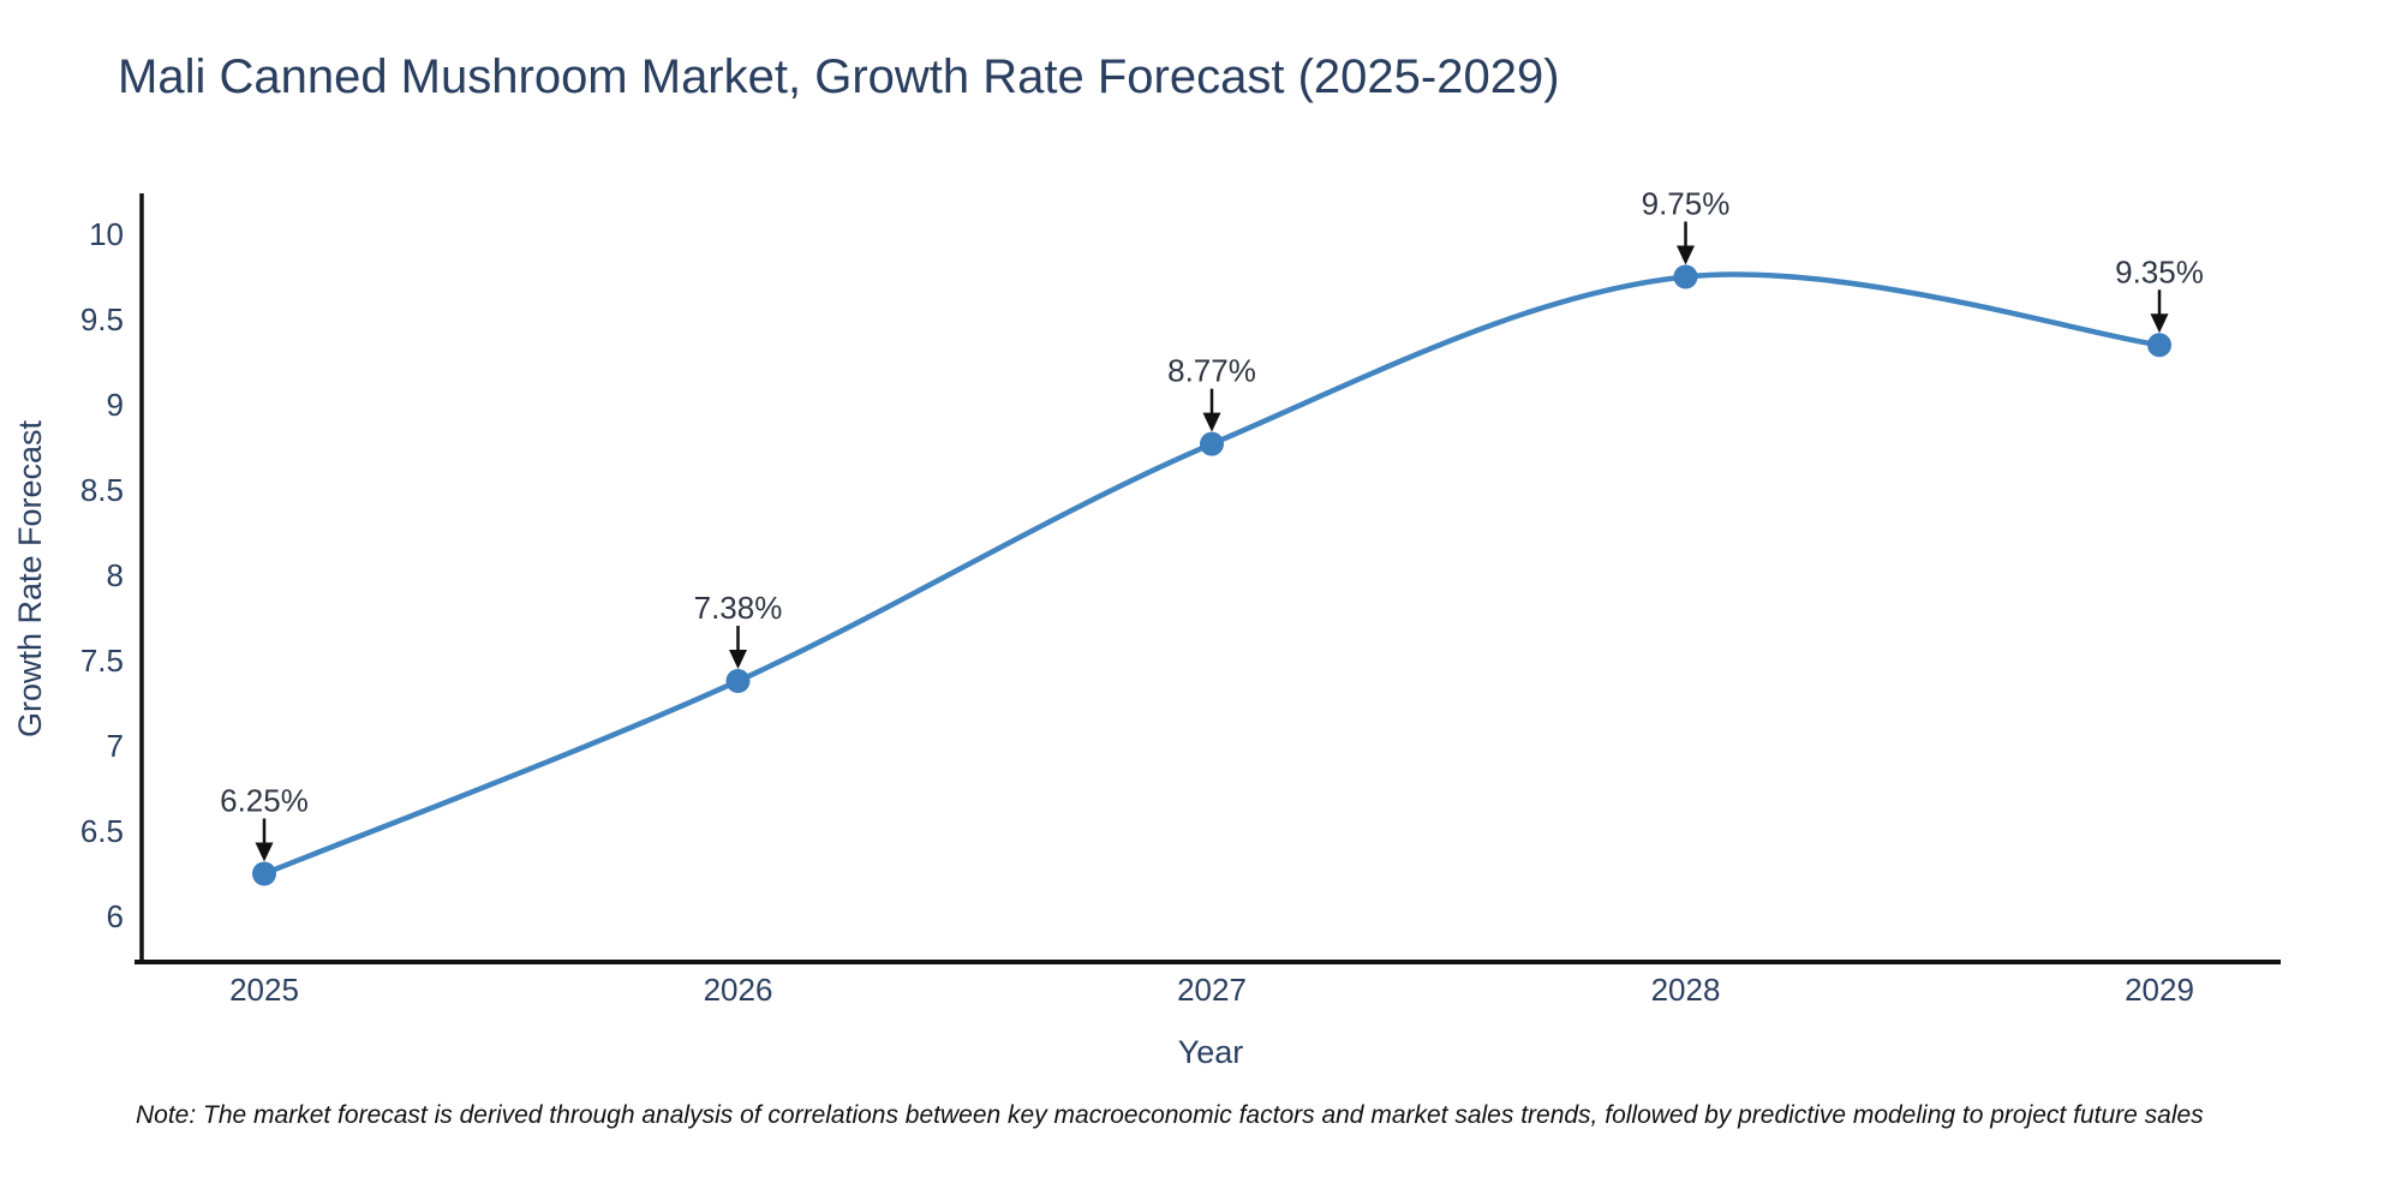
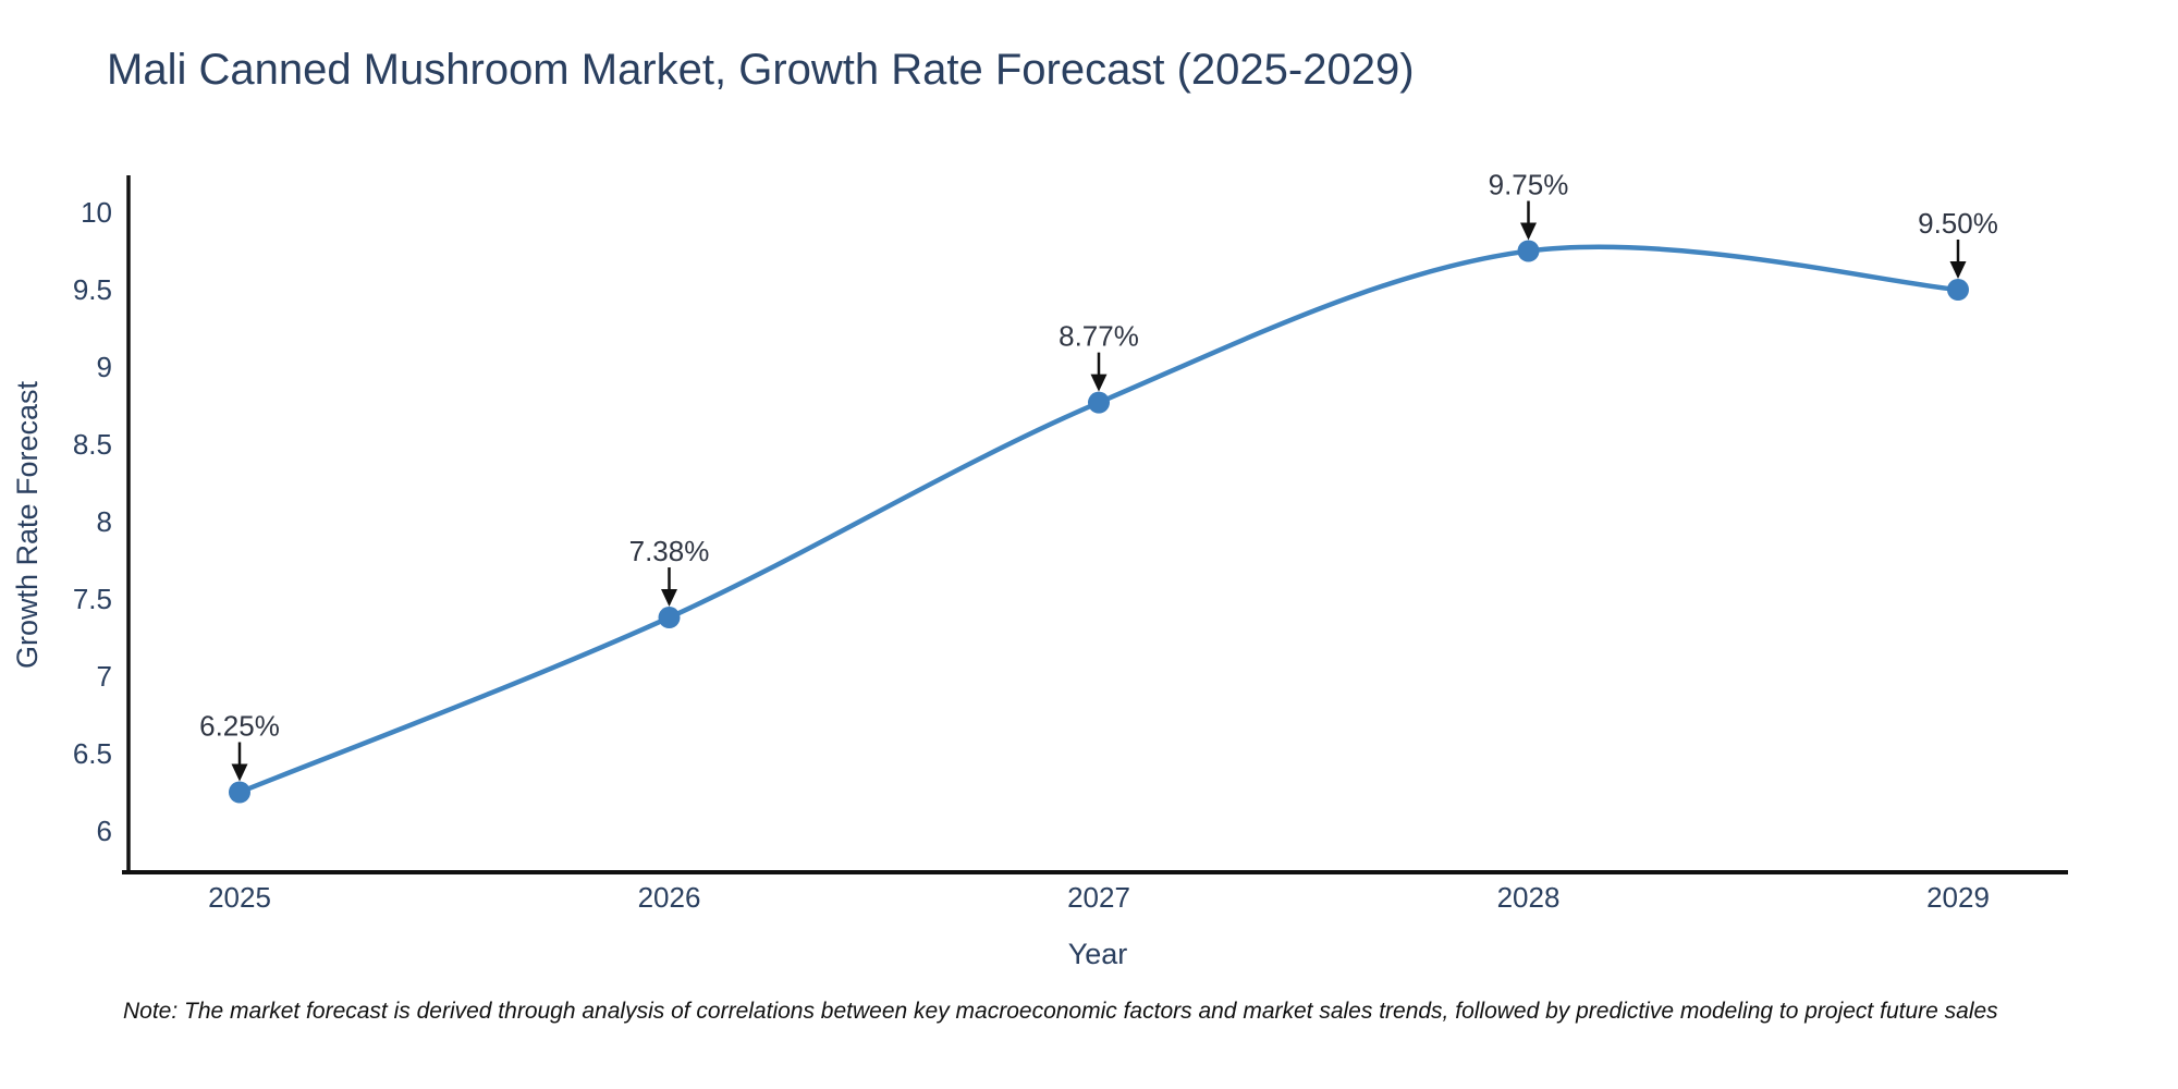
2029: 9.35% -> 9.50%
